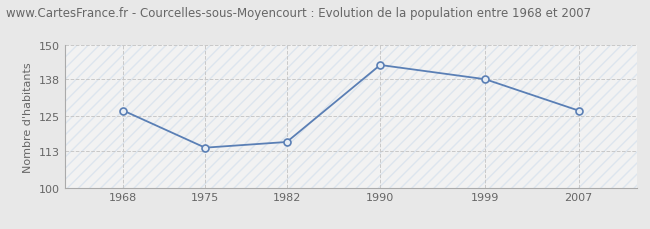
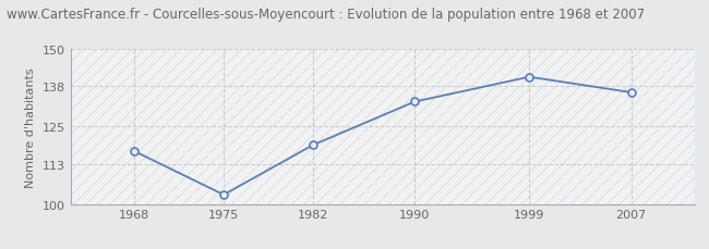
1968: 127 -> 117
1975: 114 -> 103
1982: 116 -> 119
1990: 143 -> 133
1999: 138 -> 141
2007: 127 -> 136
